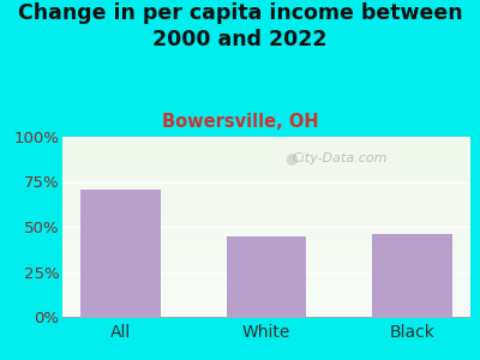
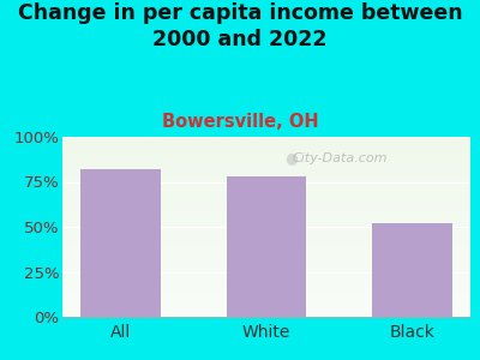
All: 71% -> 82%
White: 45% -> 78%
Black: 46% -> 52%
